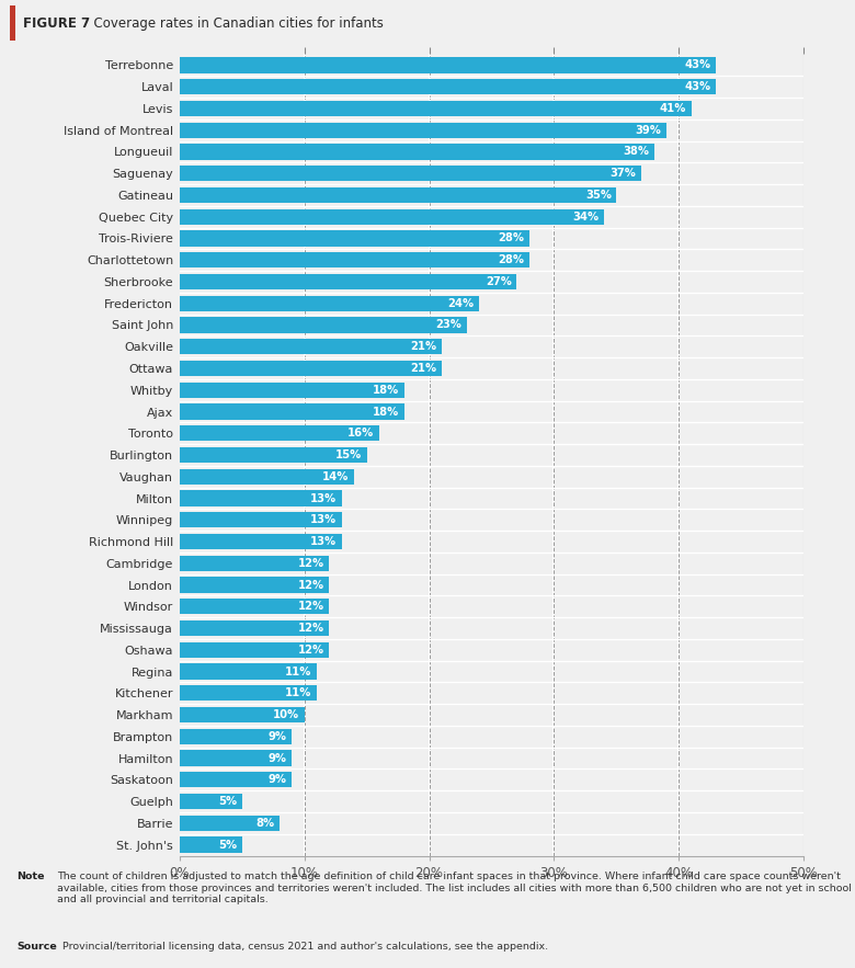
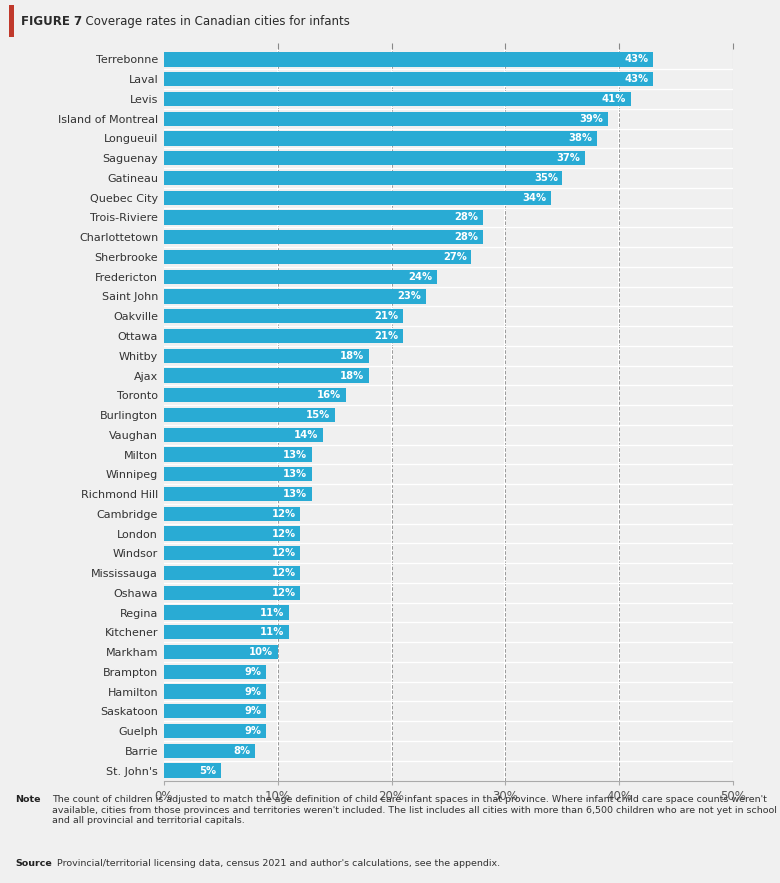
Guelph: 5% -> 9%
